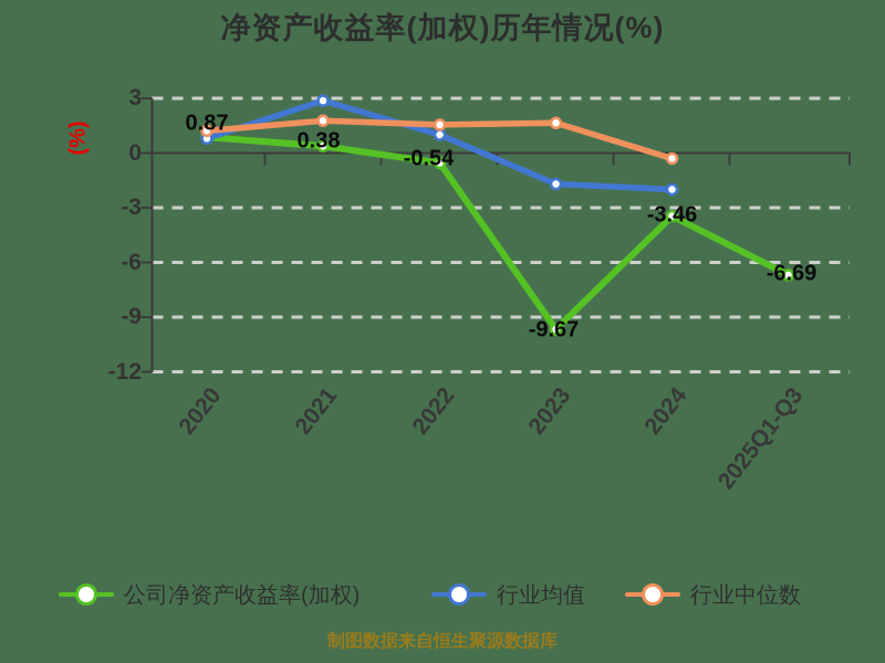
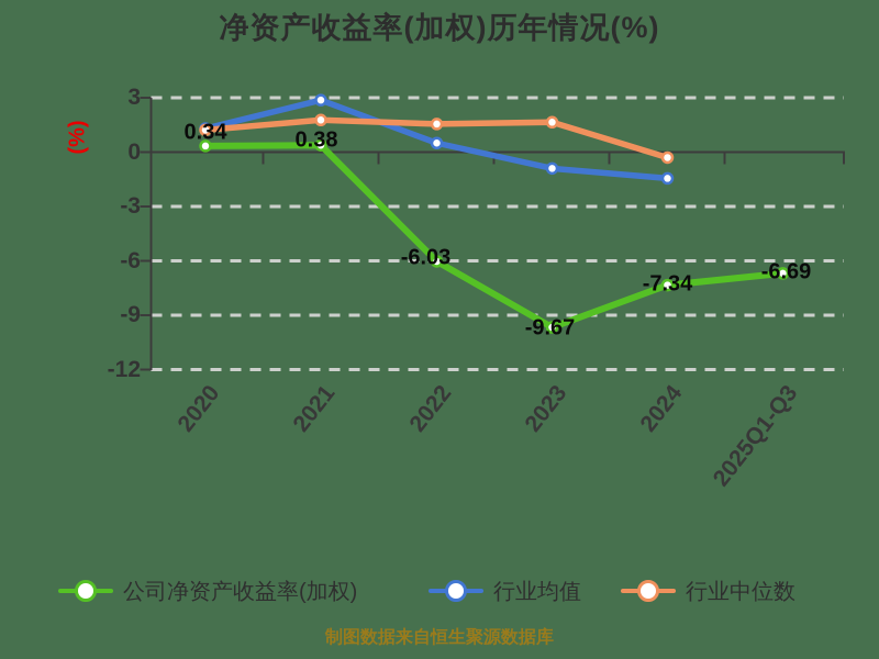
公司净资产收益率(加权)/2020: 0.87 -> 0.34
行业均值/2020: 0.8 -> 1.3
公司净资产收益率(加权)/2022: -0.54 -> -6.03
行业均值/2022: 1.0 -> 0.5
行业均值/2023: -1.7 -> -0.9
公司净资产收益率(加权)/2024: -3.46 -> -7.34
行业均值/2024: -2.0 -> -1.4
